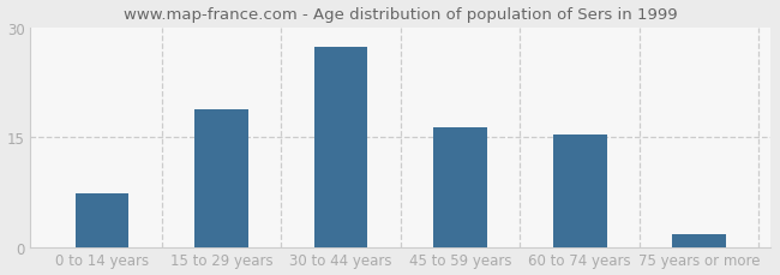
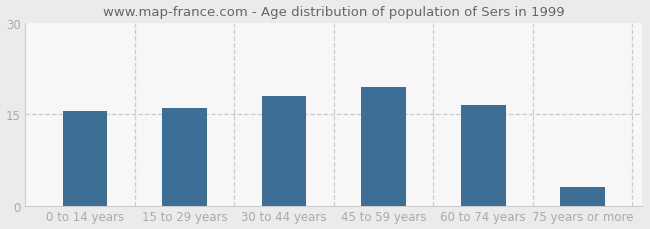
0 to 14 years: 7.4 -> 15.5
15 to 29 years: 18.8 -> 16.0
30 to 44 years: 27.4 -> 18.0
45 to 59 years: 16.4 -> 19.5
60 to 74 years: 15.4 -> 16.5
75 years or more: 1.8 -> 3.0
